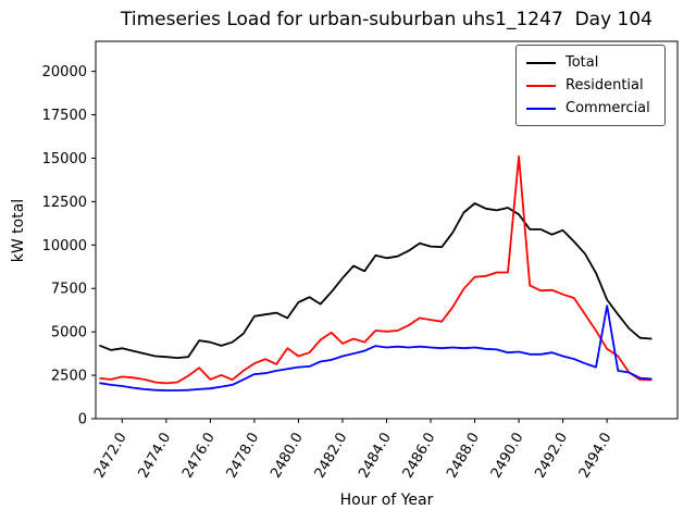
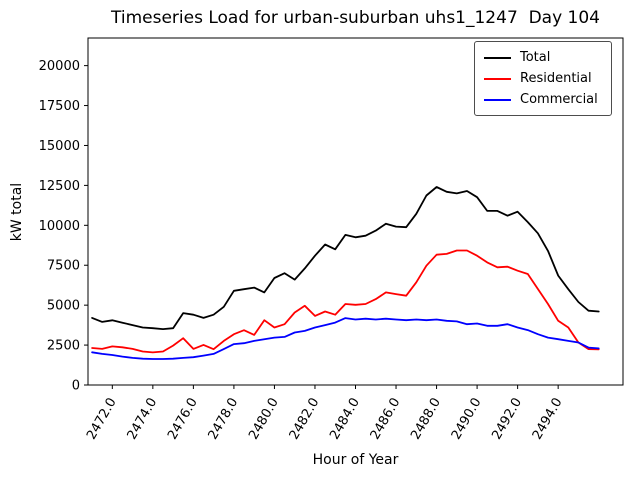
Residential/2490.0: 15100 -> 8100
Commercial/2494.0: 6500 -> 2900
